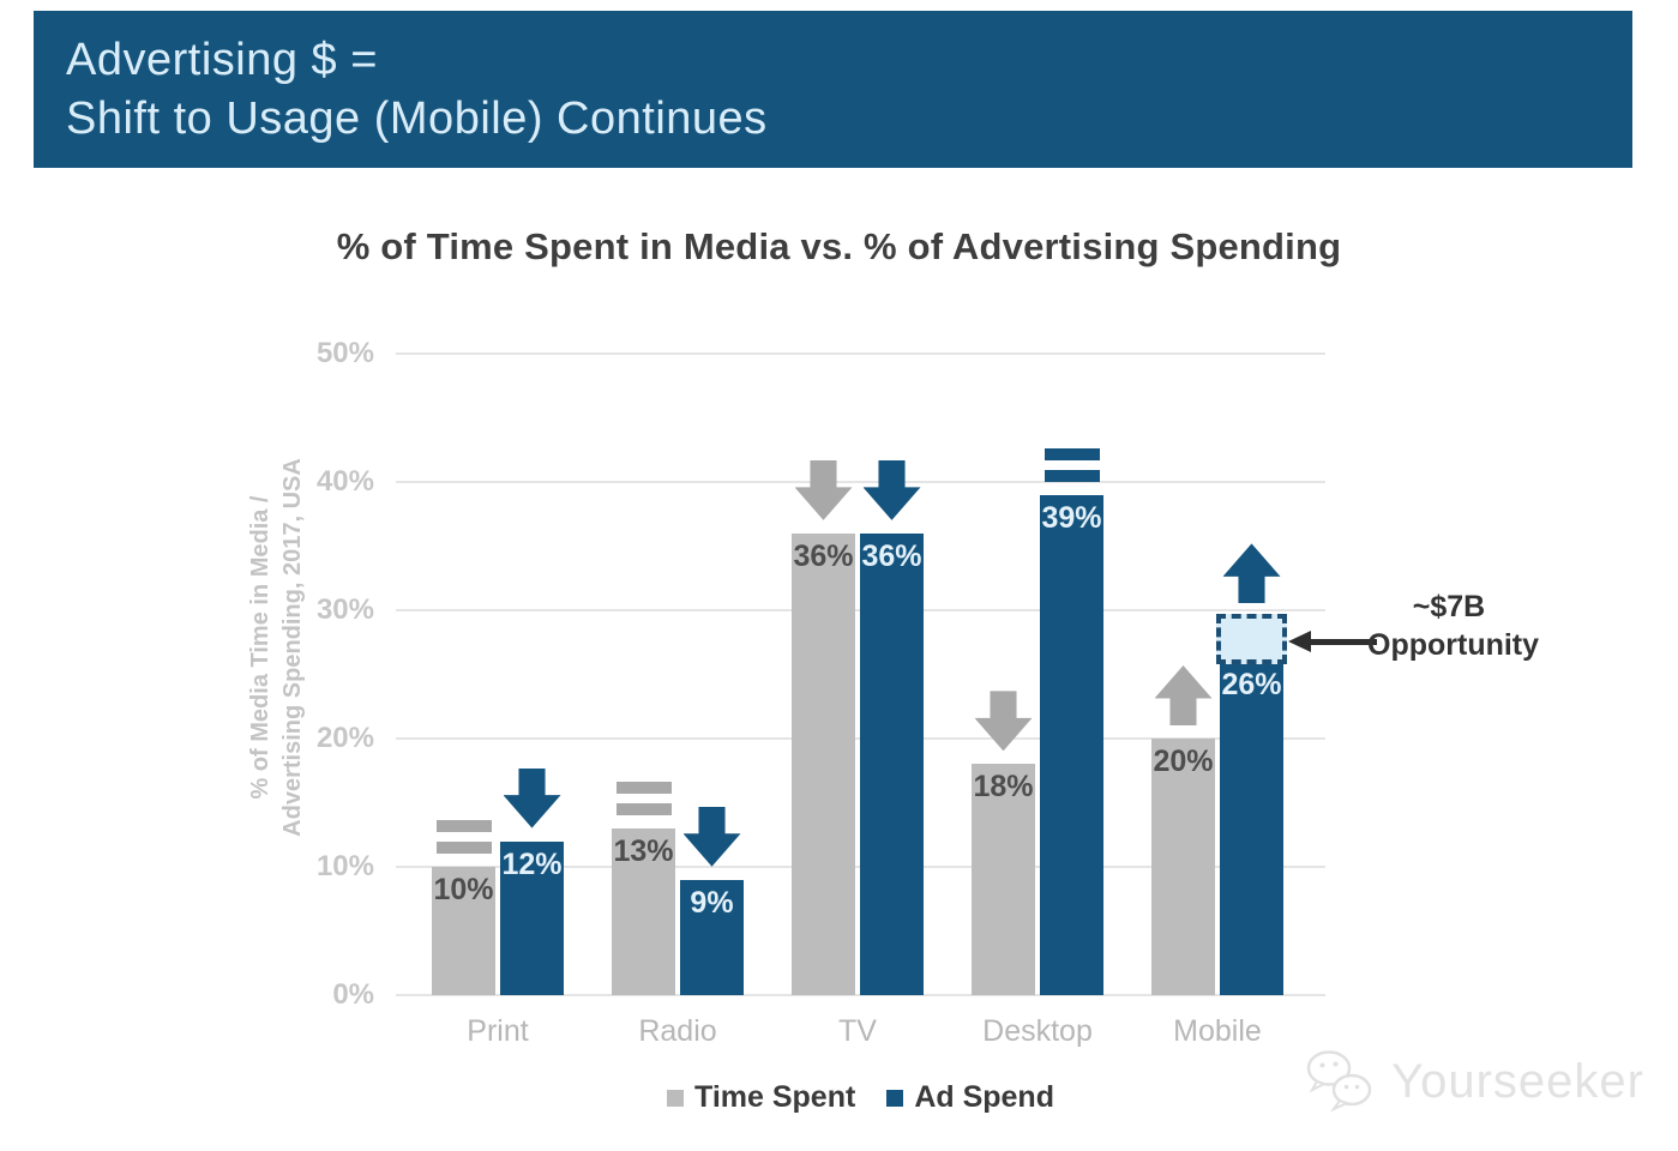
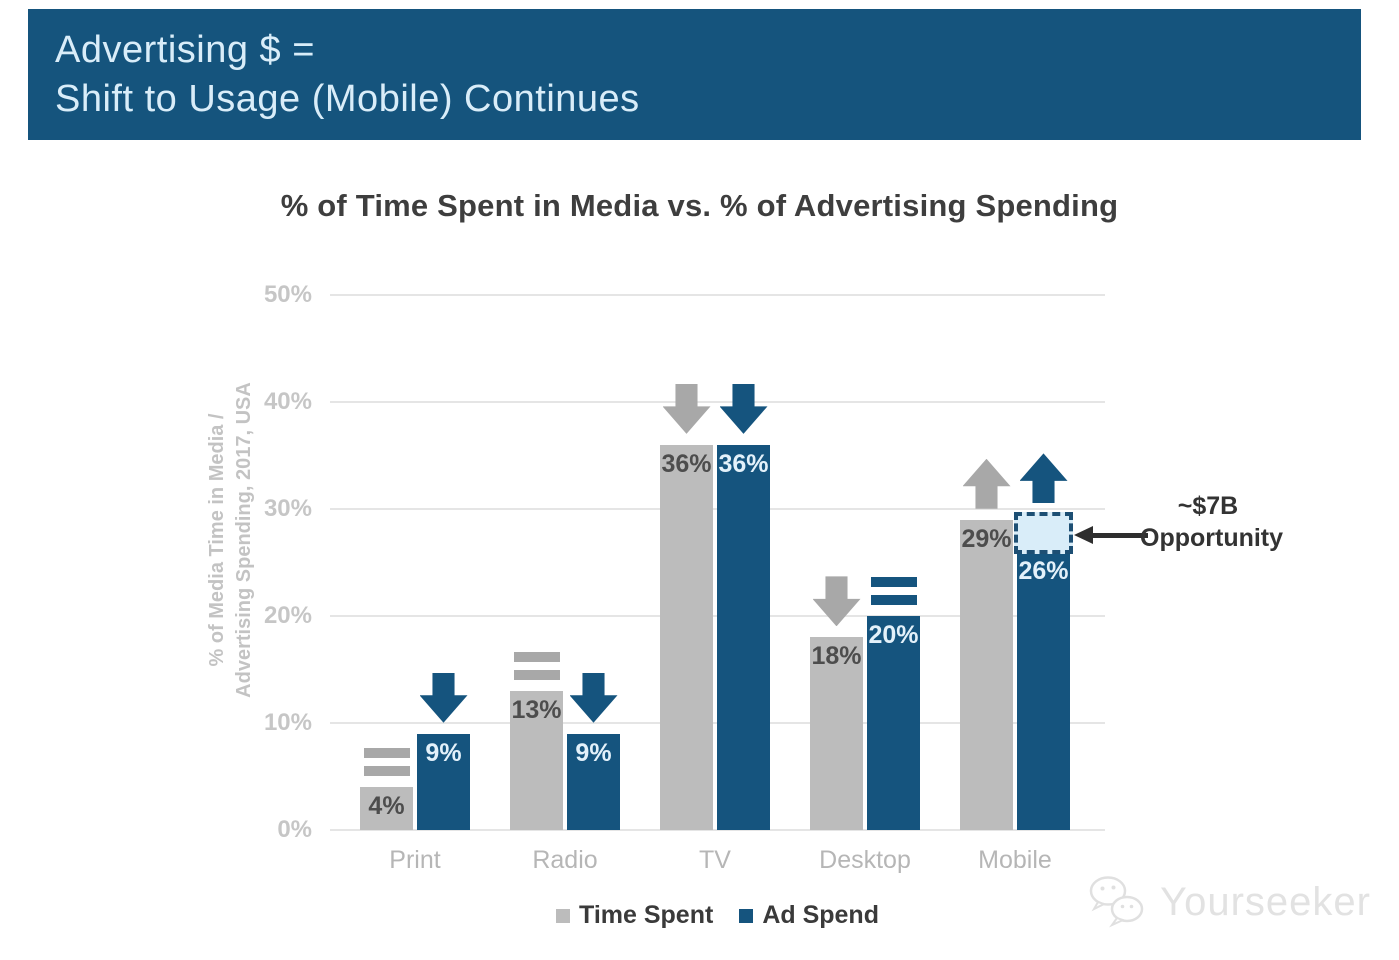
Time Spent/Print: 10% -> 4%
Ad Spend/Print: 12% -> 9%
Ad Spend/Desktop: 39% -> 20%
Time Spent/Mobile: 20% -> 29%
